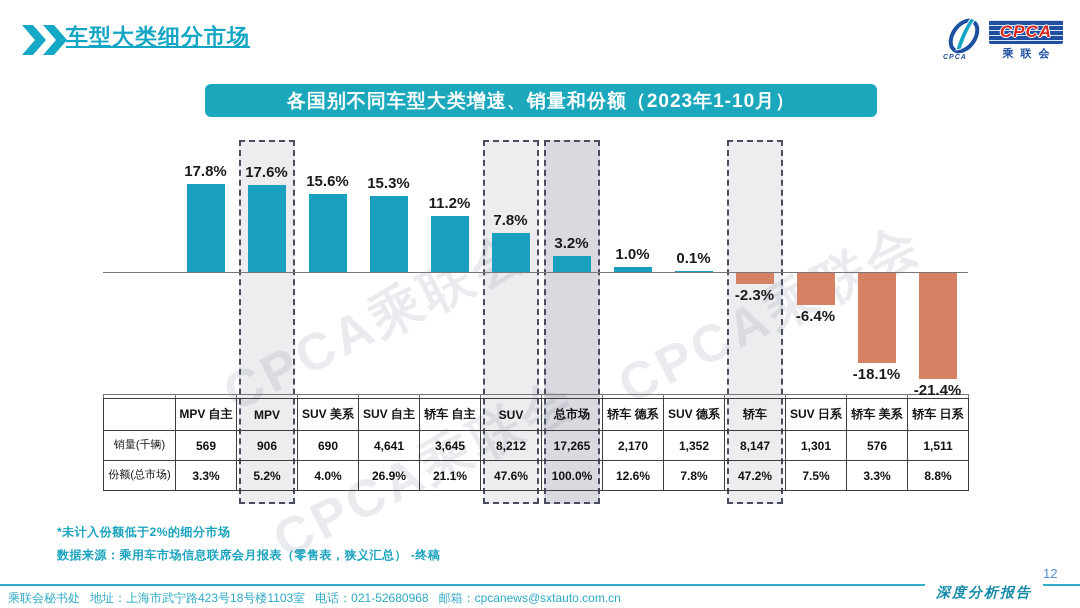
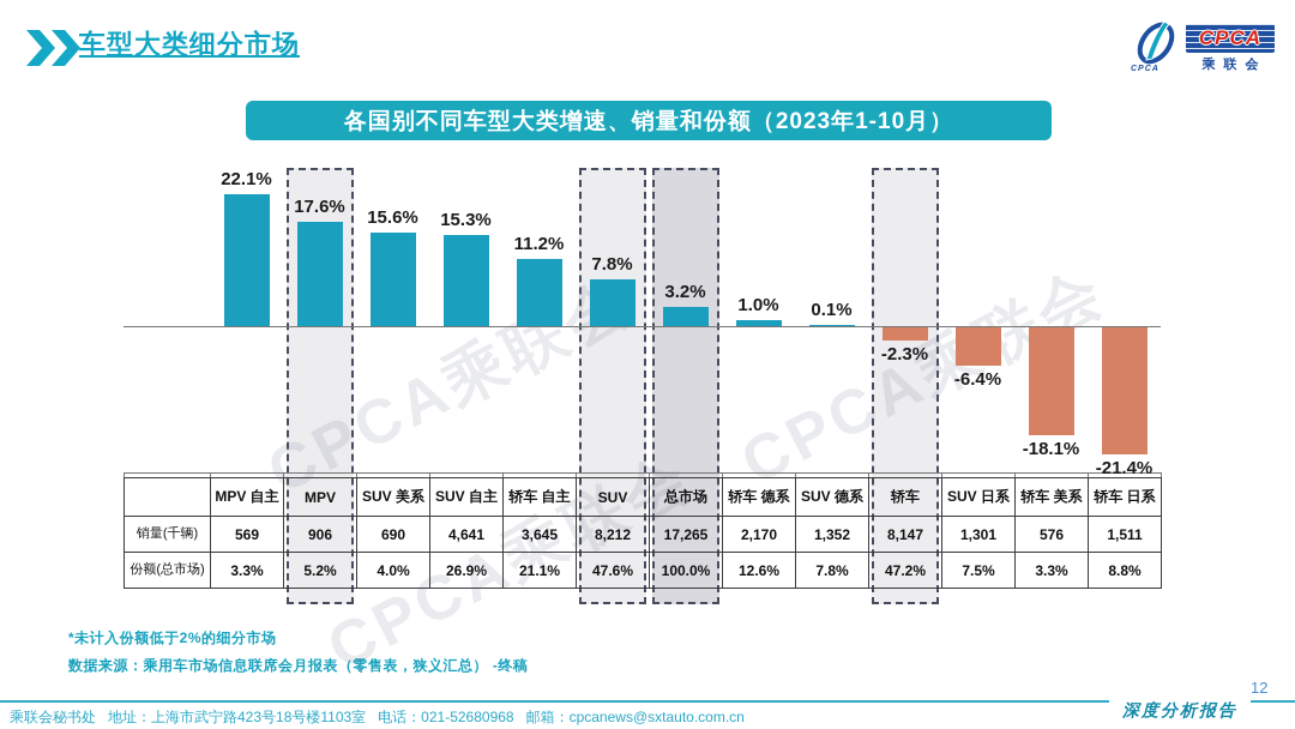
MPV 自主: 17.8% -> 22.1%
